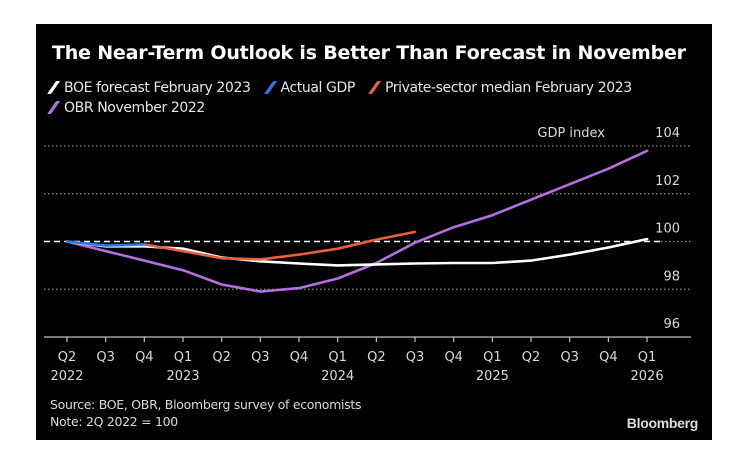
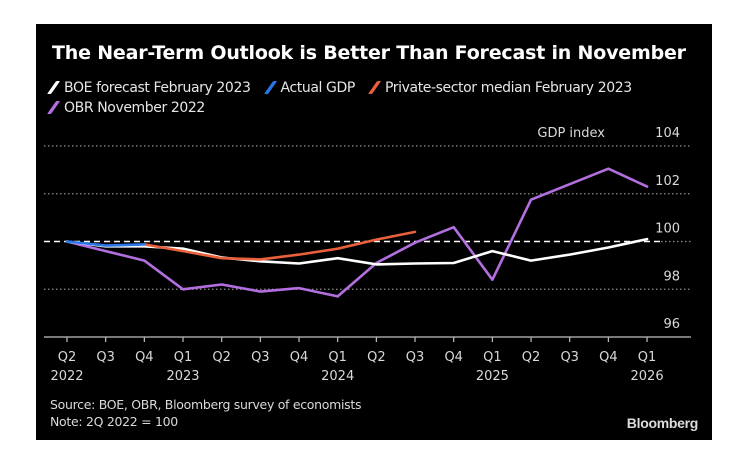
OBR November 2022/Q1 2023: 98.8 -> 98.0
OBR November 2022/Q1 2024: 98.5 -> 97.7
BOE forecast February 2023/Q1 2024: 99.0 -> 99.3
OBR November 2022/Q1 2025: 101.1 -> 98.4
BOE forecast February 2023/Q1 2025: 99.1 -> 99.6
OBR November 2022/Q1 2026: 103.8 -> 102.3
